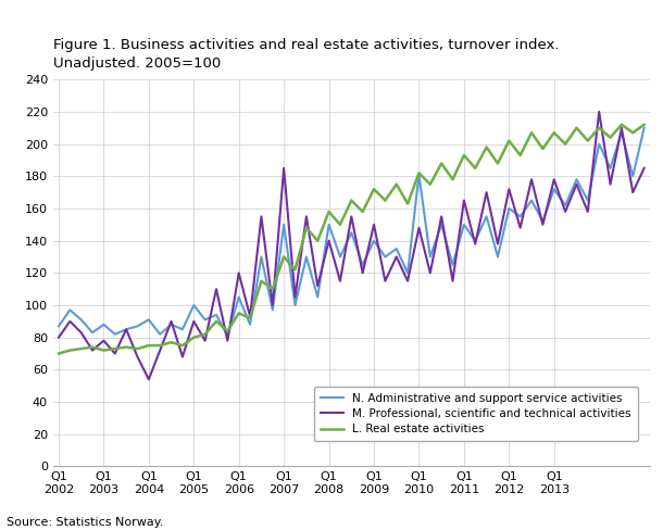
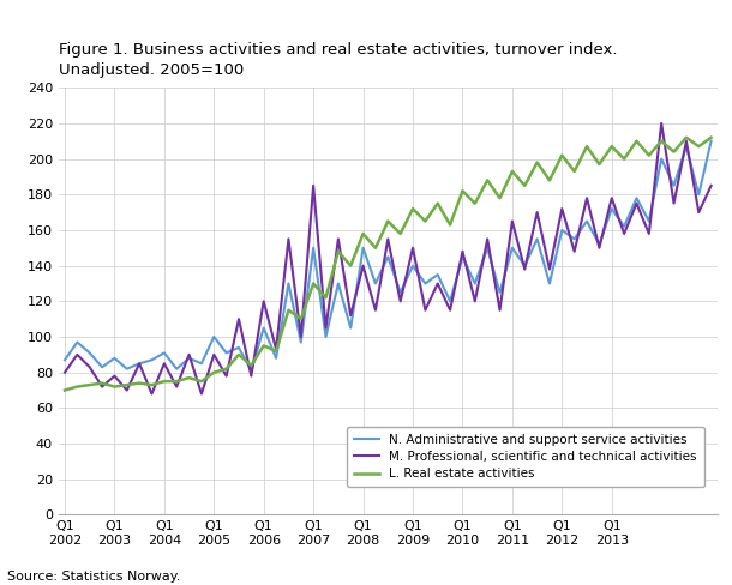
M. Professional, scientific and technical activities/Q1 2004: 54 -> 85
N. Administrative and support service activities/Q1 2010: 181 -> 145
